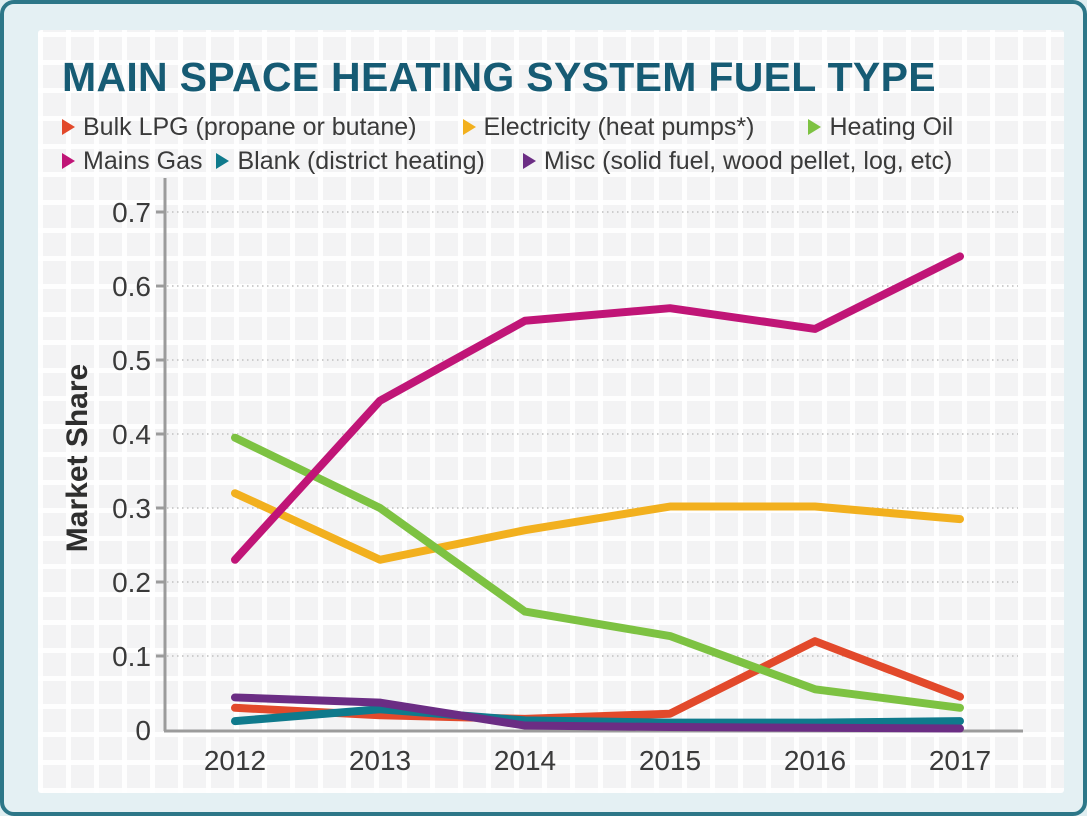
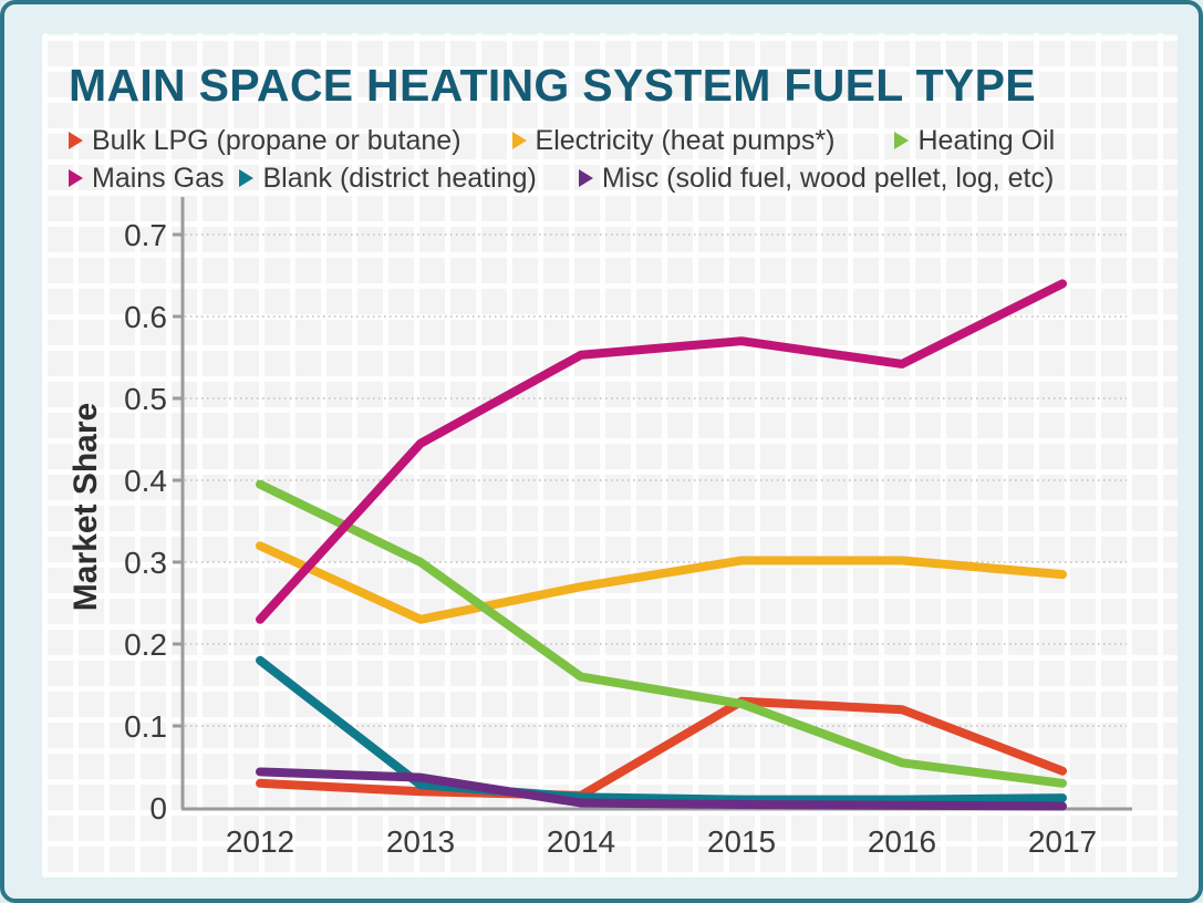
Blank (district heating)/2012: 0.01 -> 0.18
Bulk LPG (propane or butane)/2015: 0.02 -> 0.13
